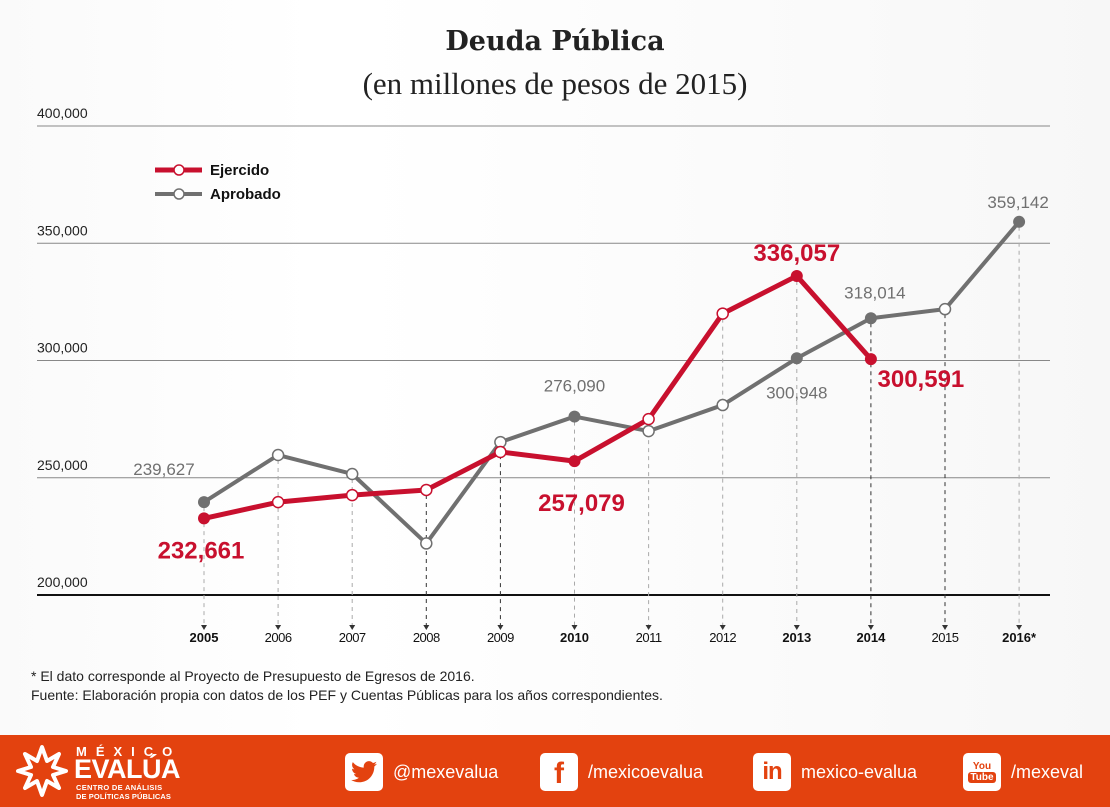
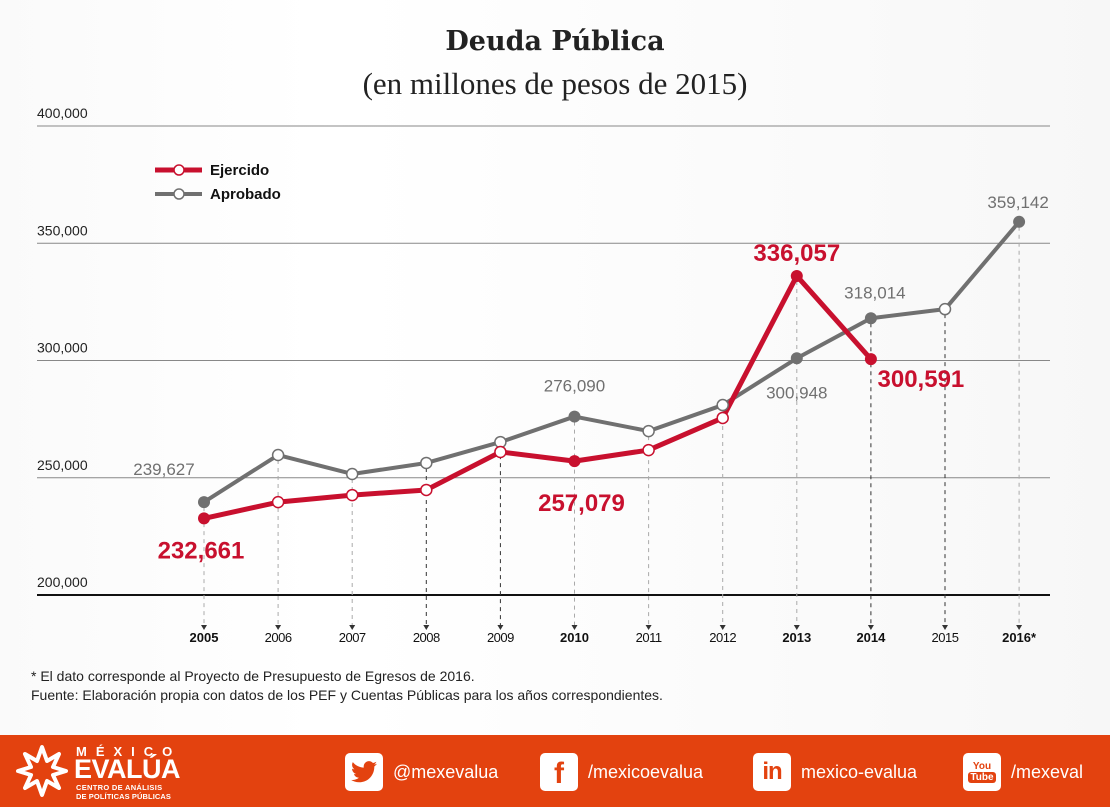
Aprobado/2008: 222000 -> 256000
Ejercido/2011: 275000 -> 262000
Ejercido/2012: 320000 -> 276000
